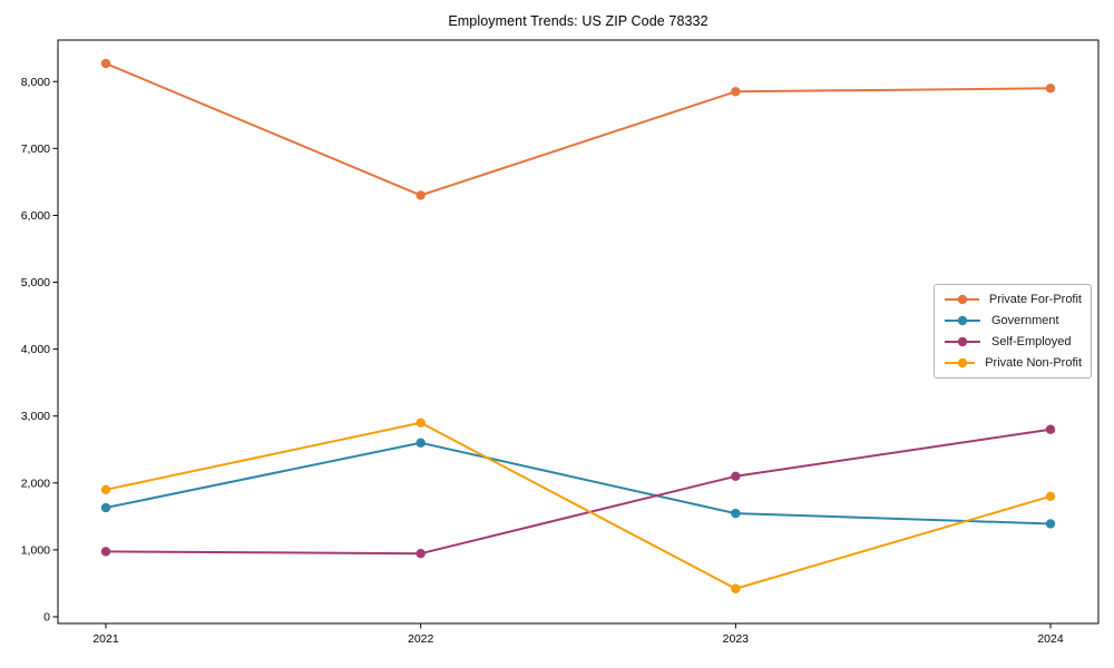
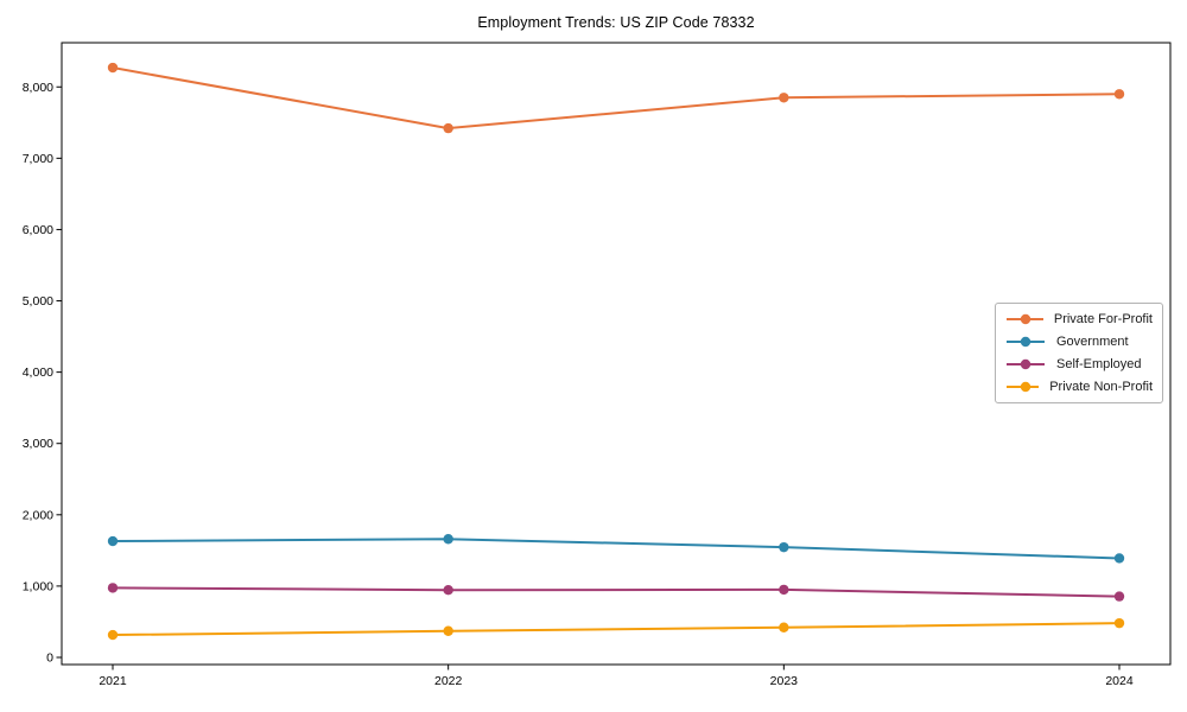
Private Non-Profit/2021: 1900 -> 300
Private For-Profit/2022: 6300 -> 7400
Government/2022: 2600 -> 1700
Private Non-Profit/2022: 2900 -> 400
Self-Employed/2023: 2100 -> 1000
Self-Employed/2024: 2800 -> 900
Private Non-Profit/2024: 1800 -> 500
